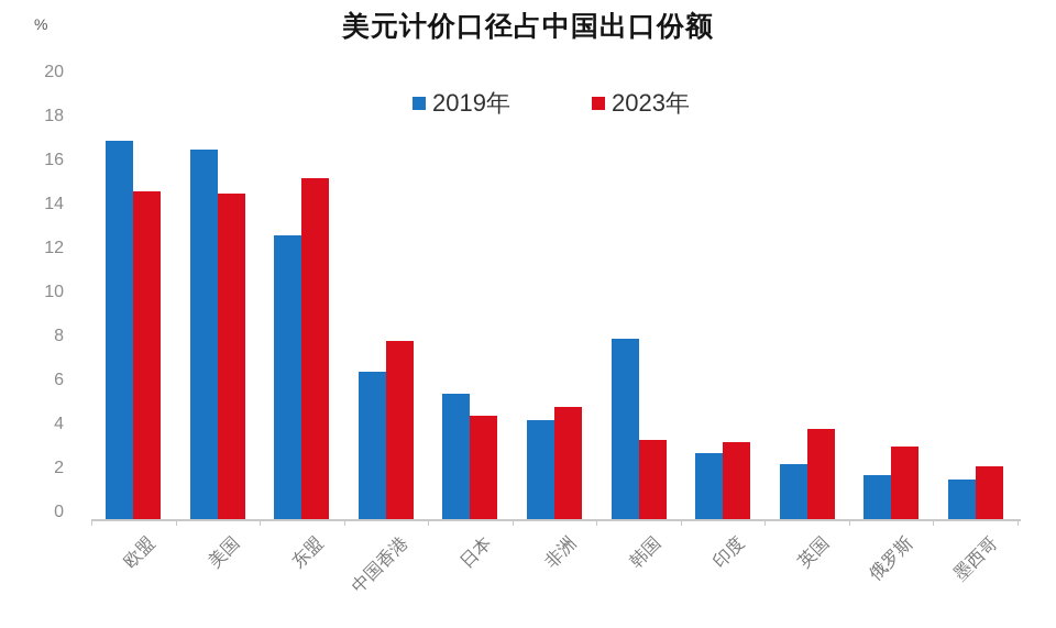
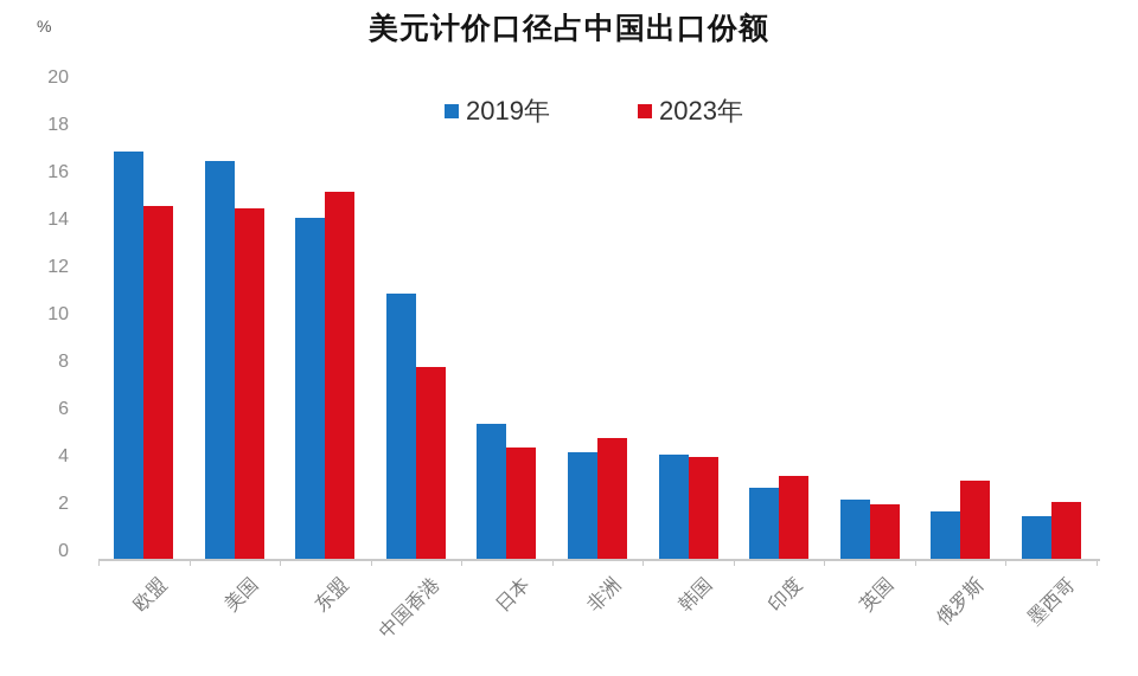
2019年/东盟: 12.9 -> 14.4
2019年/中国香港: 6.7 -> 11.2
2019年/韩国: 8.2 -> 4.4
2023年/韩国: 3.6 -> 4.3
2023年/英国: 4.1 -> 2.3
